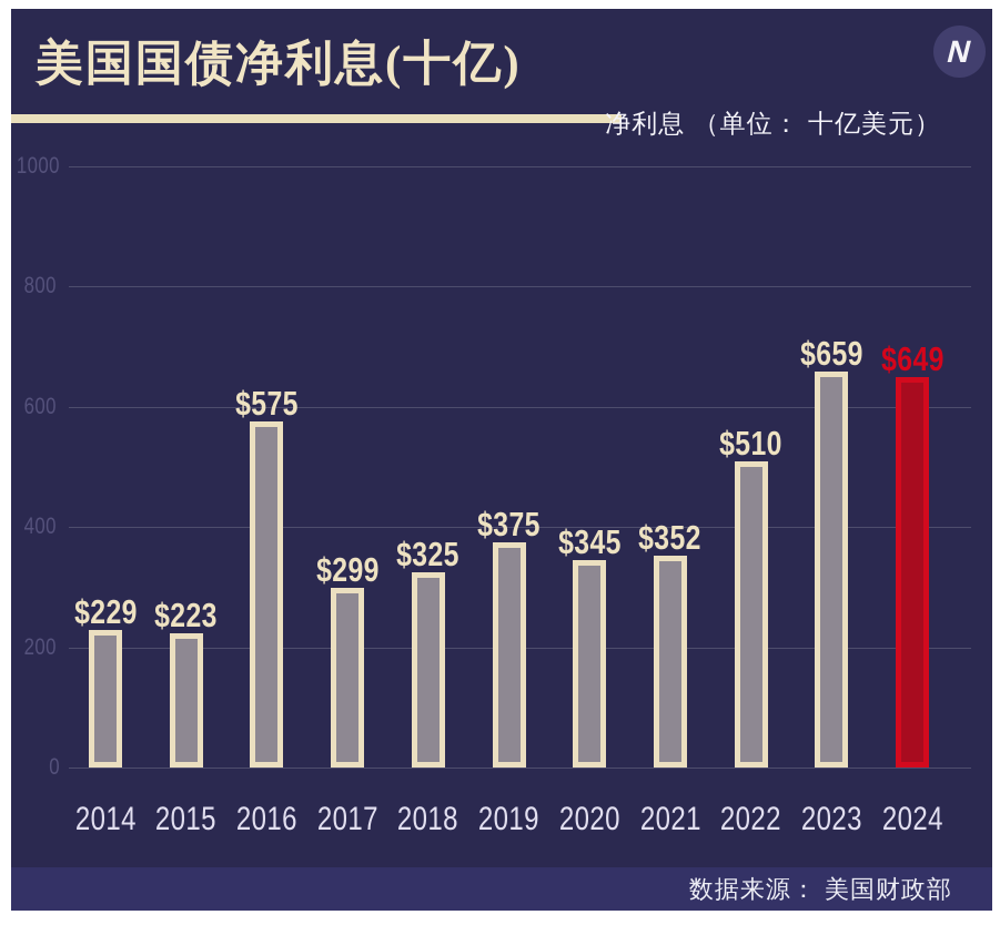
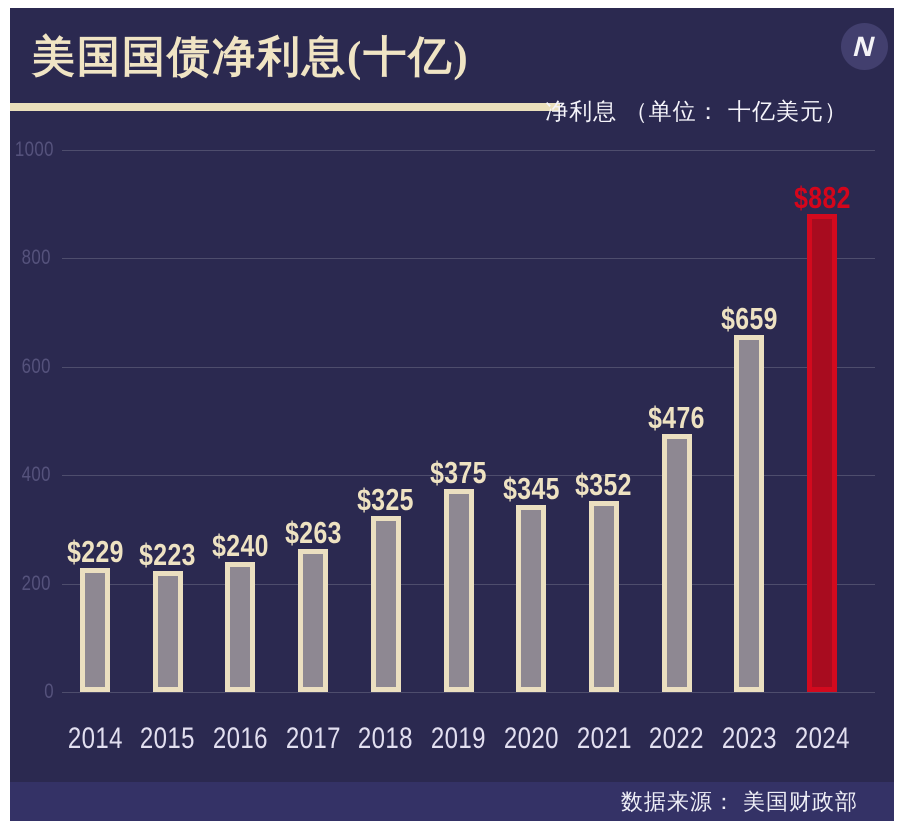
2016: $575 -> $240
2017: $299 -> $263
2022: $510 -> $476
2024: $649 -> $882
